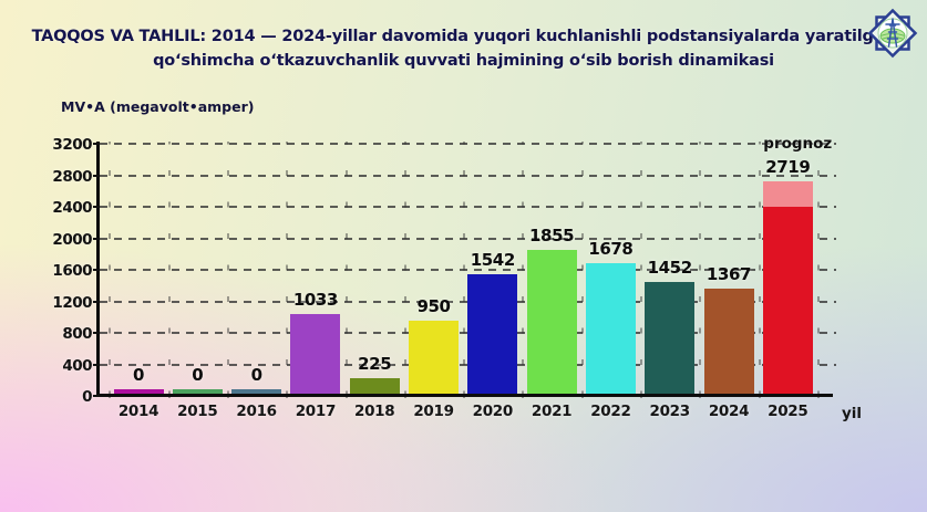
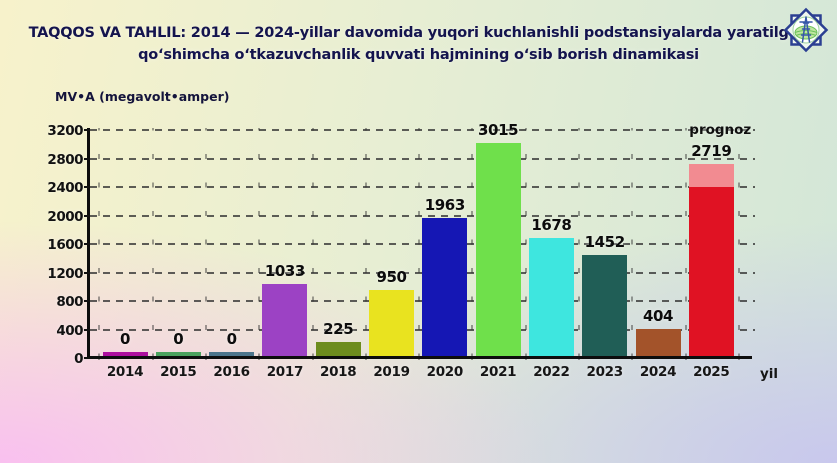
2020: 1542 -> 1963
2021: 1855 -> 3015
2024: 1367 -> 404
